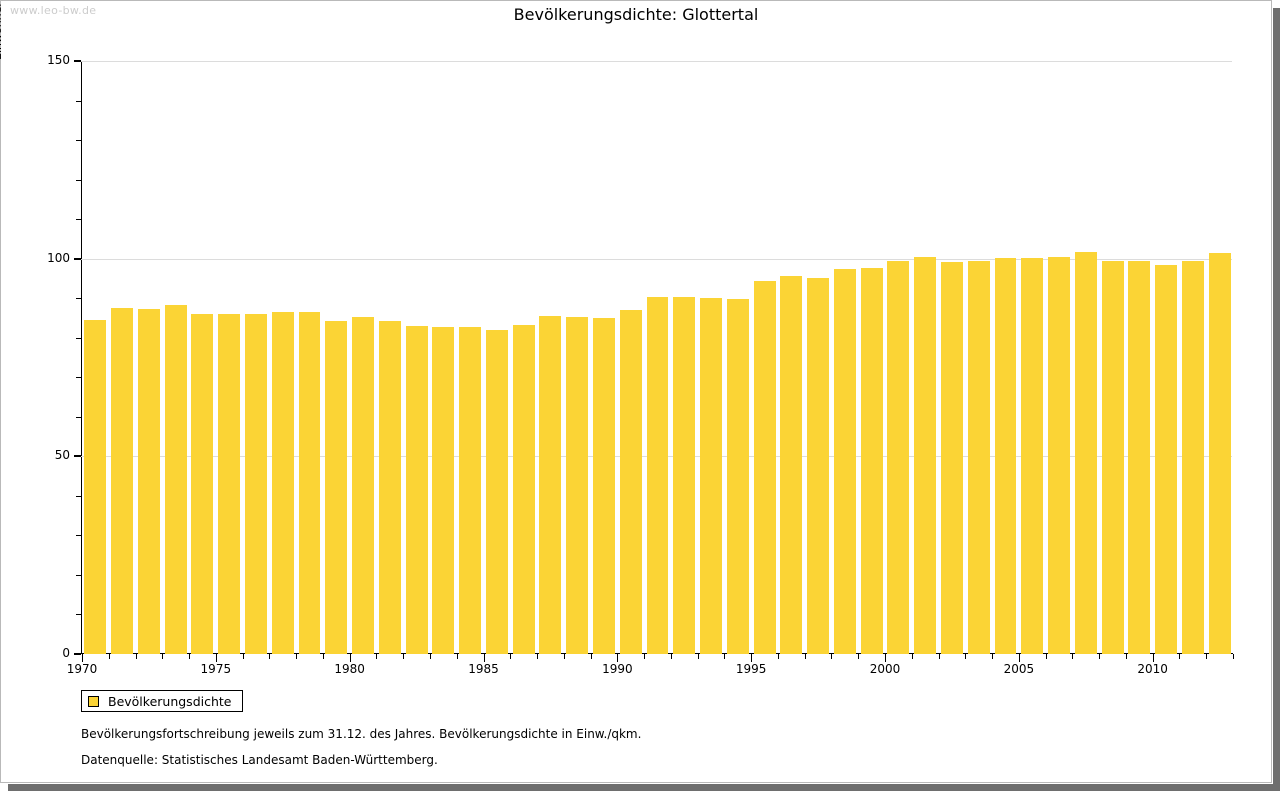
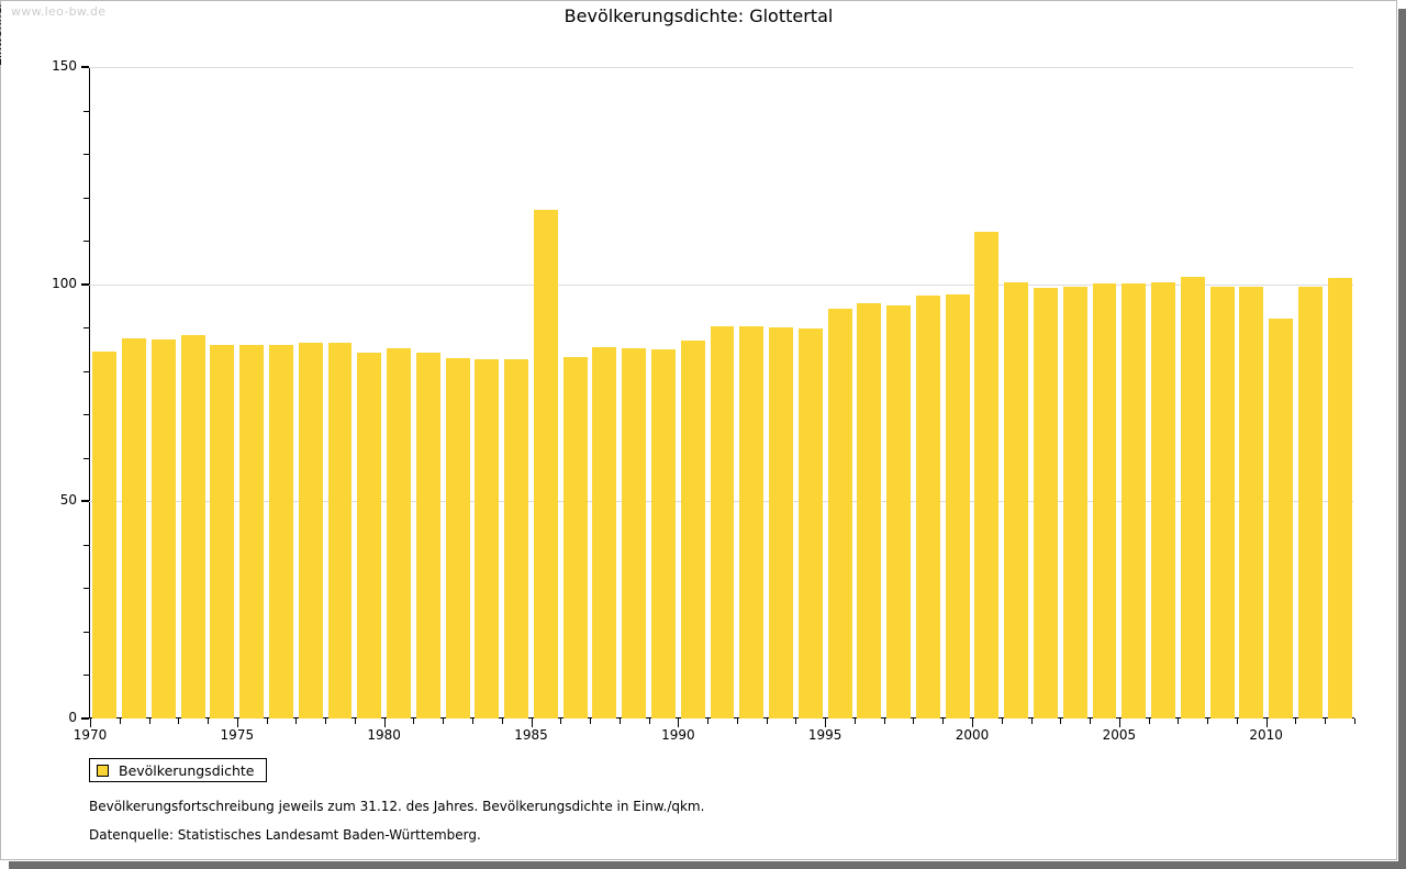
1985: 82 -> 117
2000: 100 -> 112
2010: 98 -> 92
